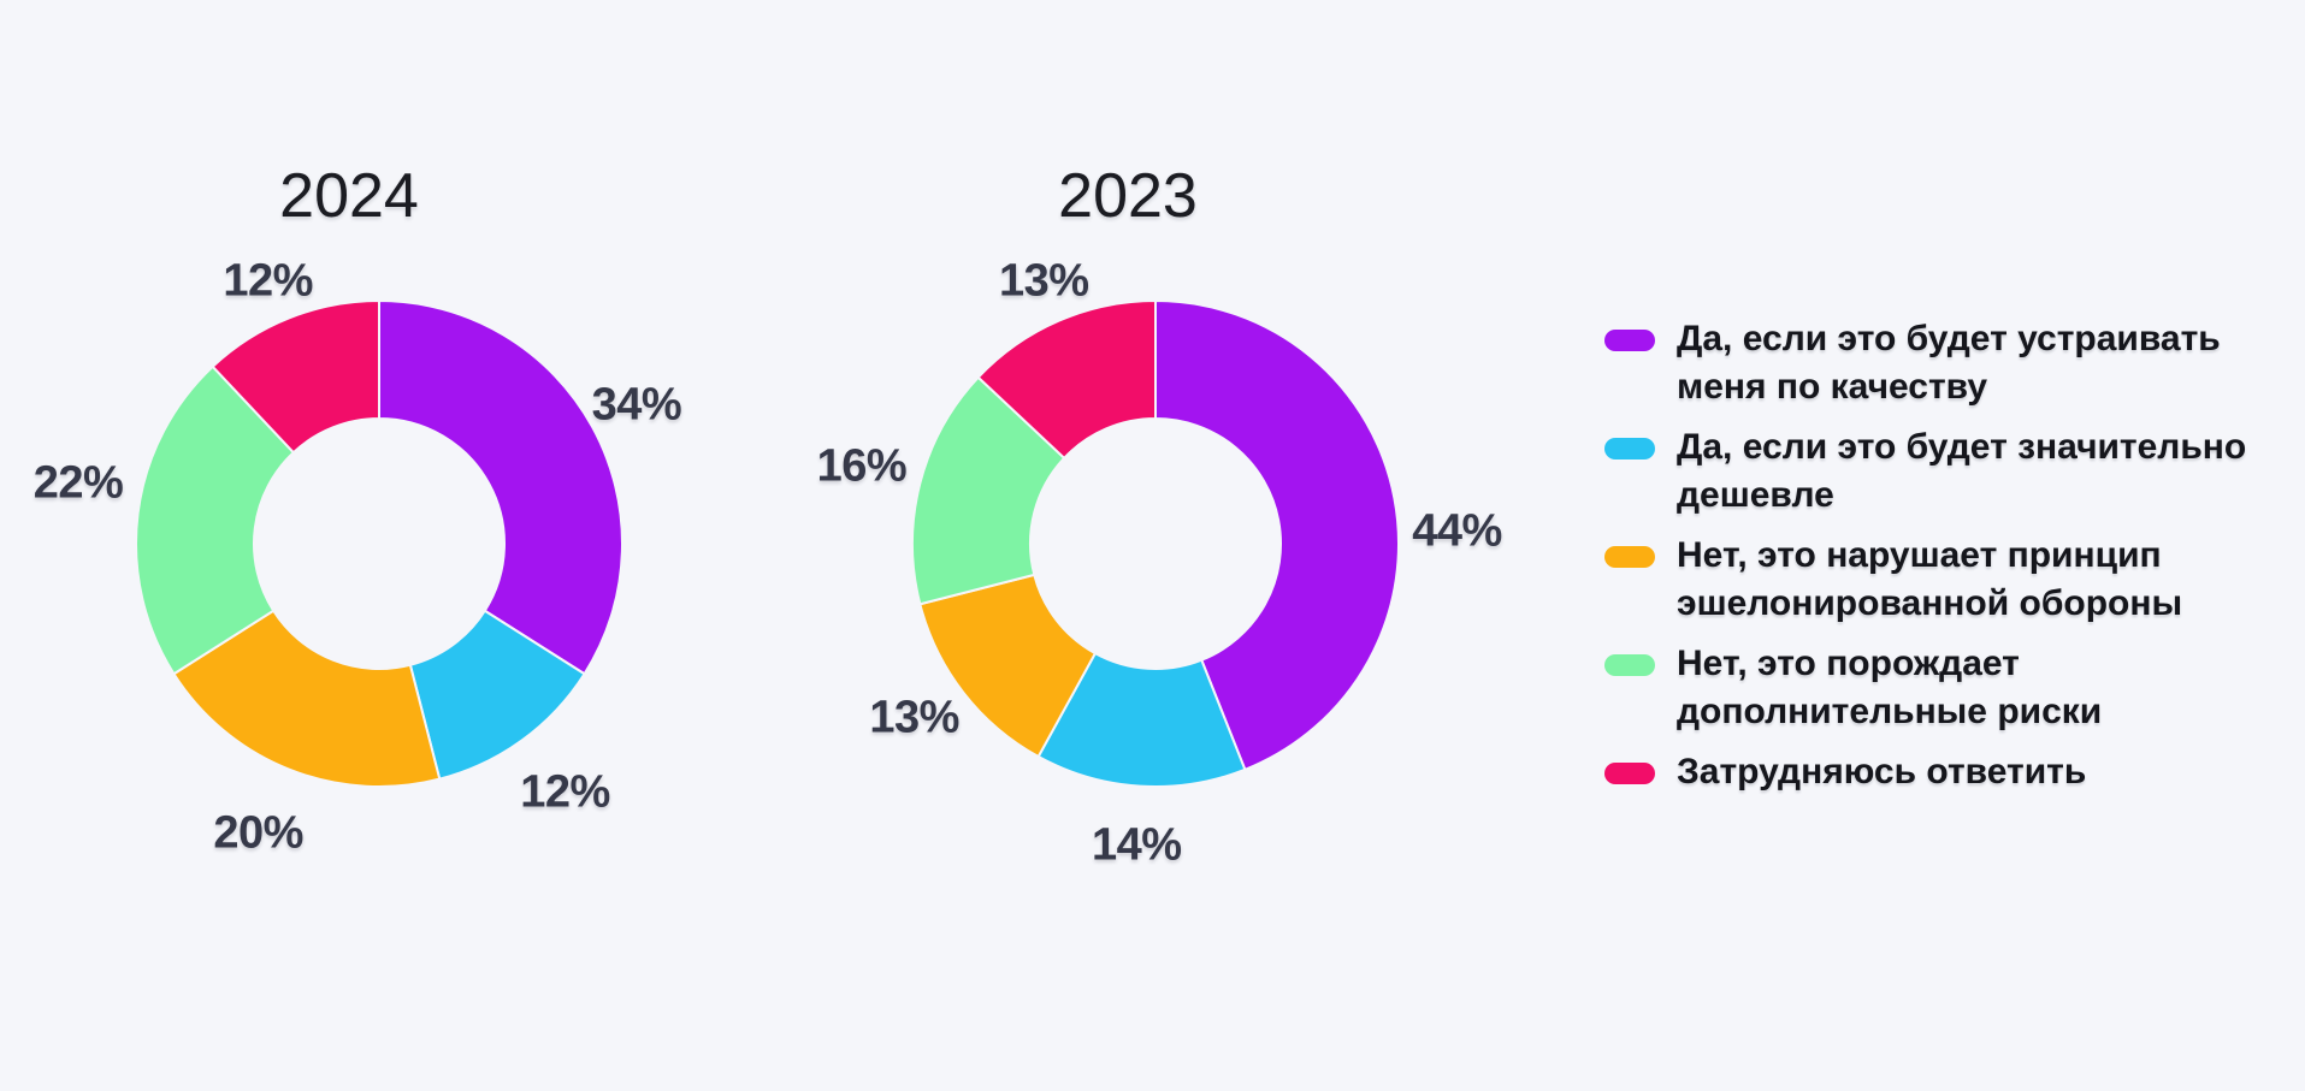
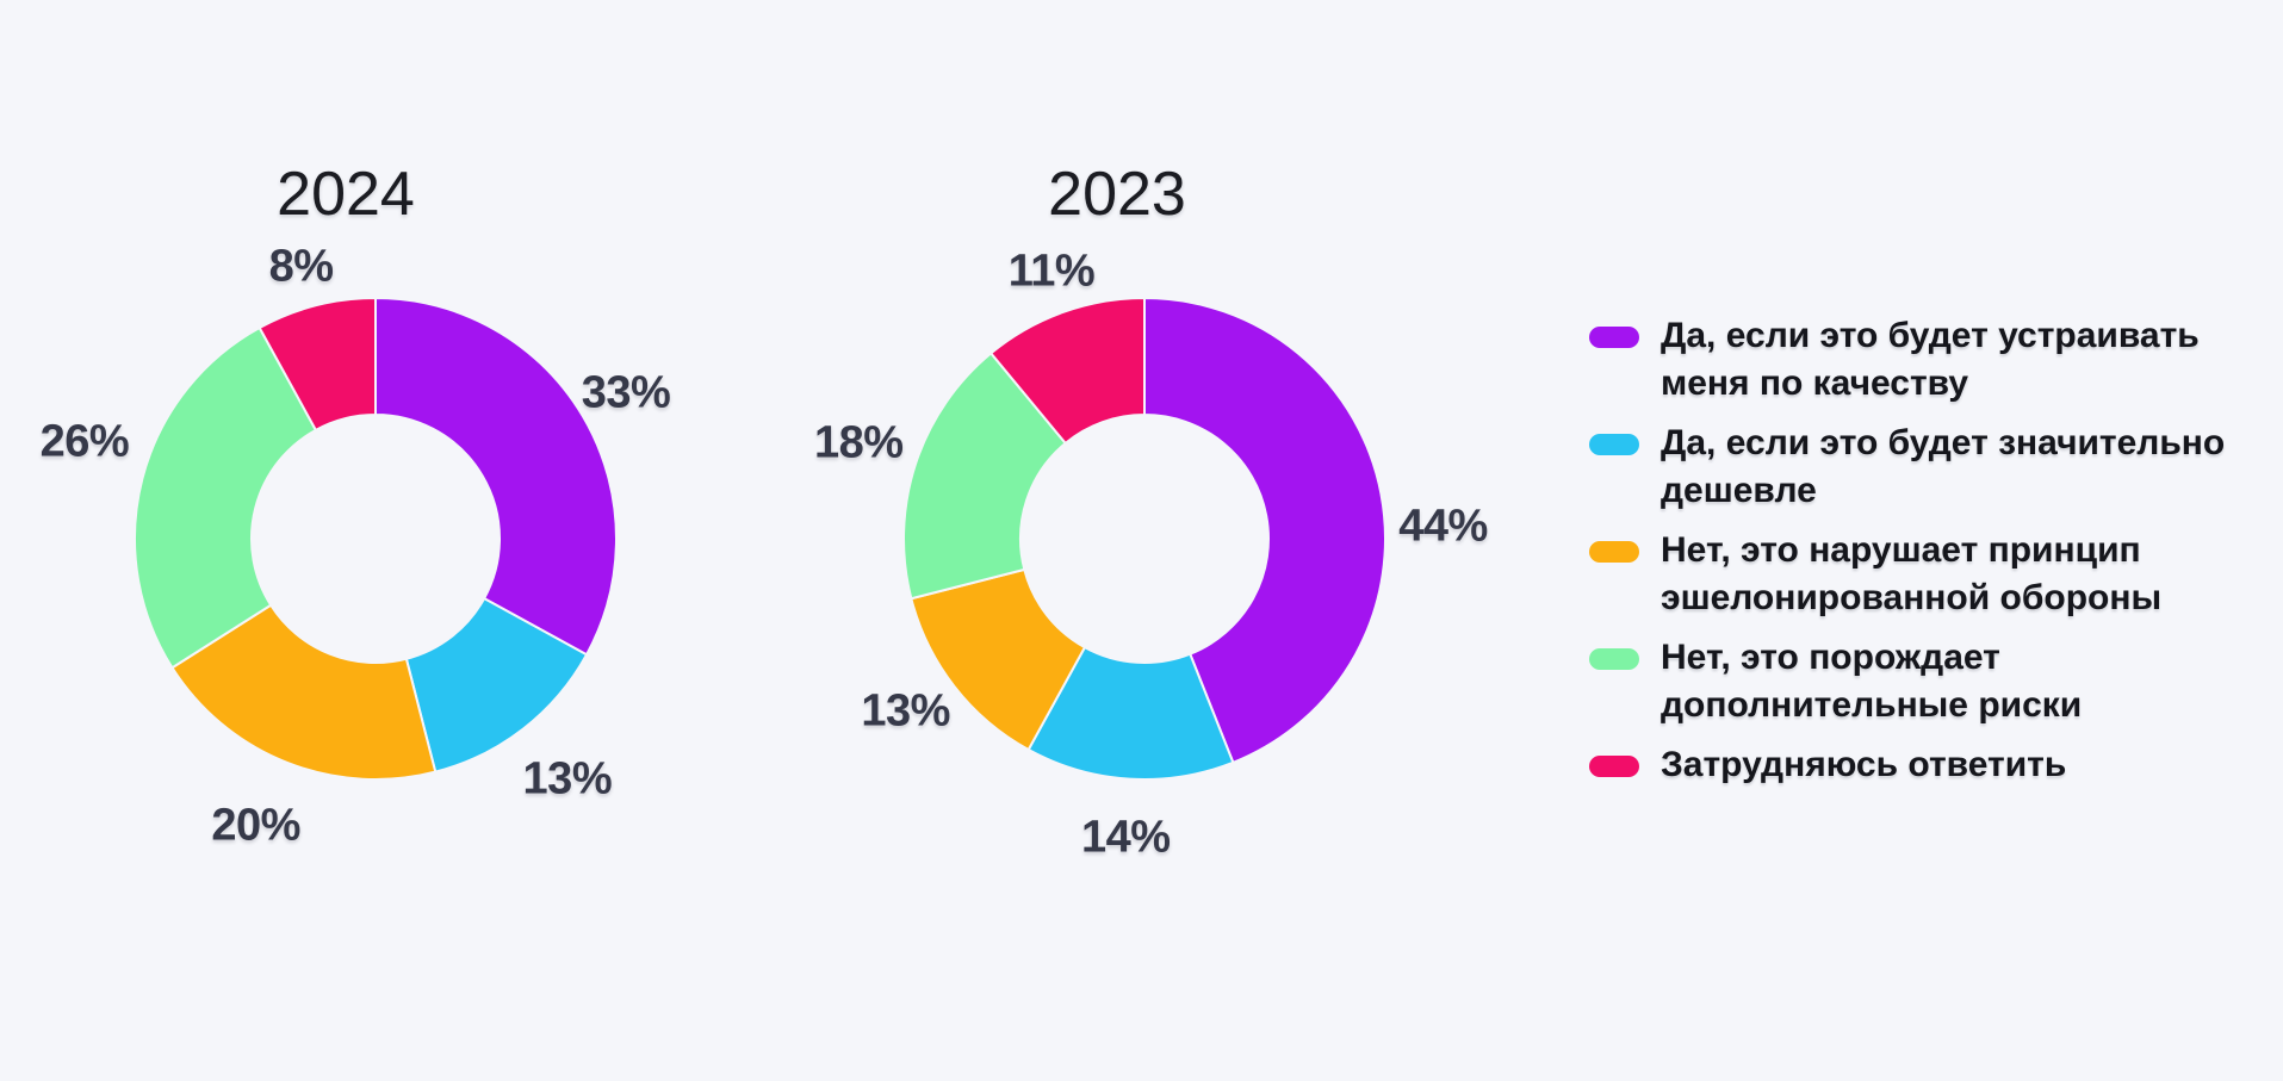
2024/Да, если это будет устраивать меня по качеству: 34% -> 33%
2024/Да, если это будет значительно дешевле: 12% -> 13%
2024/Нет, это порождает дополнительные риски: 22% -> 26%
2024/Затрудняюсь ответить: 12% -> 8%
2023/Нет, это порождает дополнительные риски: 16% -> 18%
2023/Затрудняюсь ответить: 13% -> 11%
